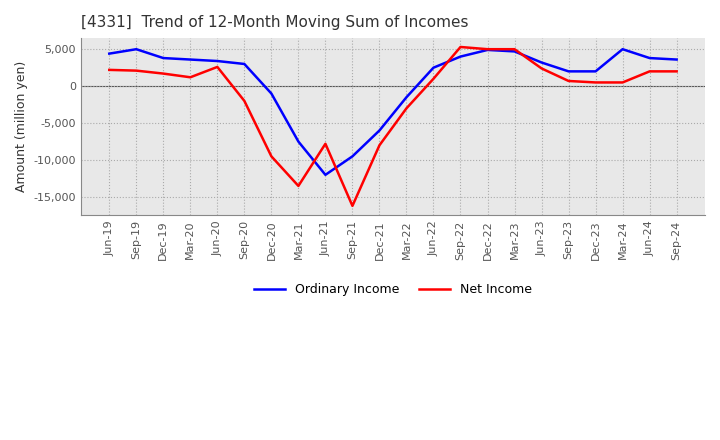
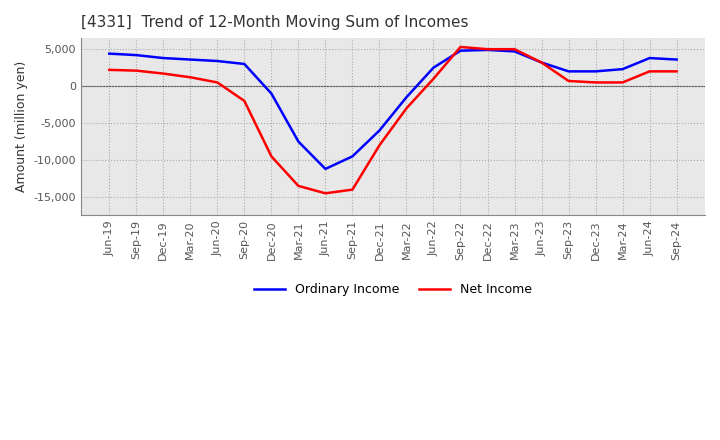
Ordinary Income/Sep-19: 5,000 -> 4,200
Net Income/Jun-20: 2,600 -> 500
Ordinary Income/Jun-21: -12,000 -> -11,200
Net Income/Jun-21: -7,800 -> -14,500
Net Income/Sep-21: -16,200 -> -14,000
Ordinary Income/Sep-22: 4,000 -> 4,800
Net Income/Jun-23: 2,400 -> 3,200
Ordinary Income/Mar-24: 5,000 -> 2,300
